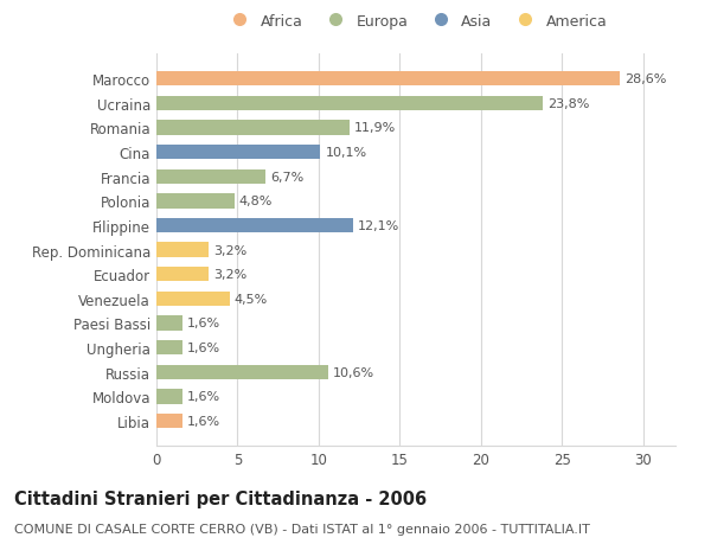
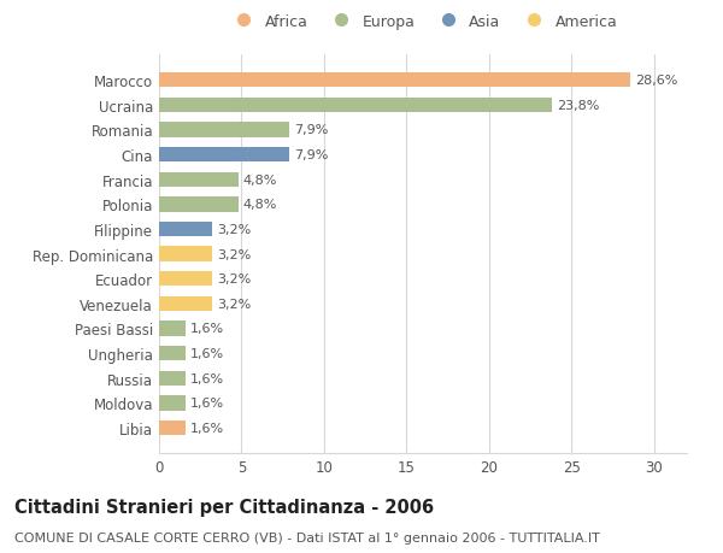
Romania: 11,9% -> 7,9%
Cina: 10,1% -> 7,9%
Francia: 6,7% -> 4,8%
Filippine: 12,1% -> 3,2%
Venezuela: 4,5% -> 3,2%
Russia: 10,6% -> 1,6%
